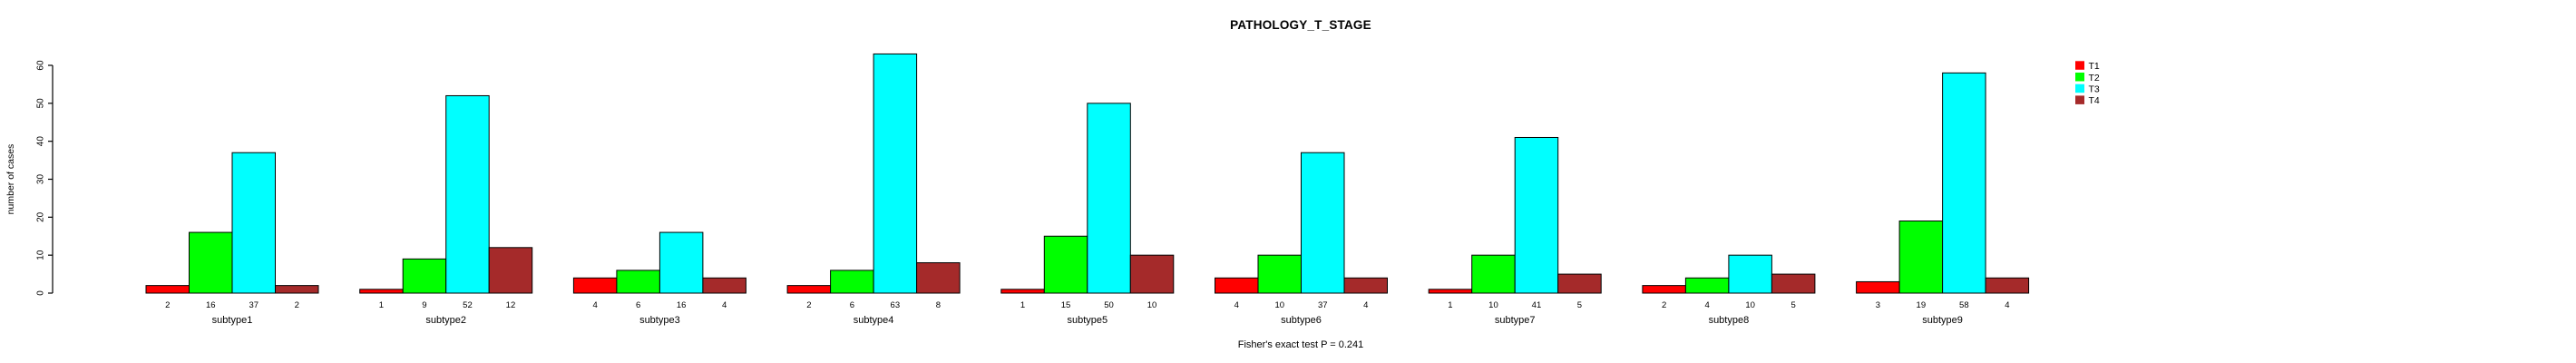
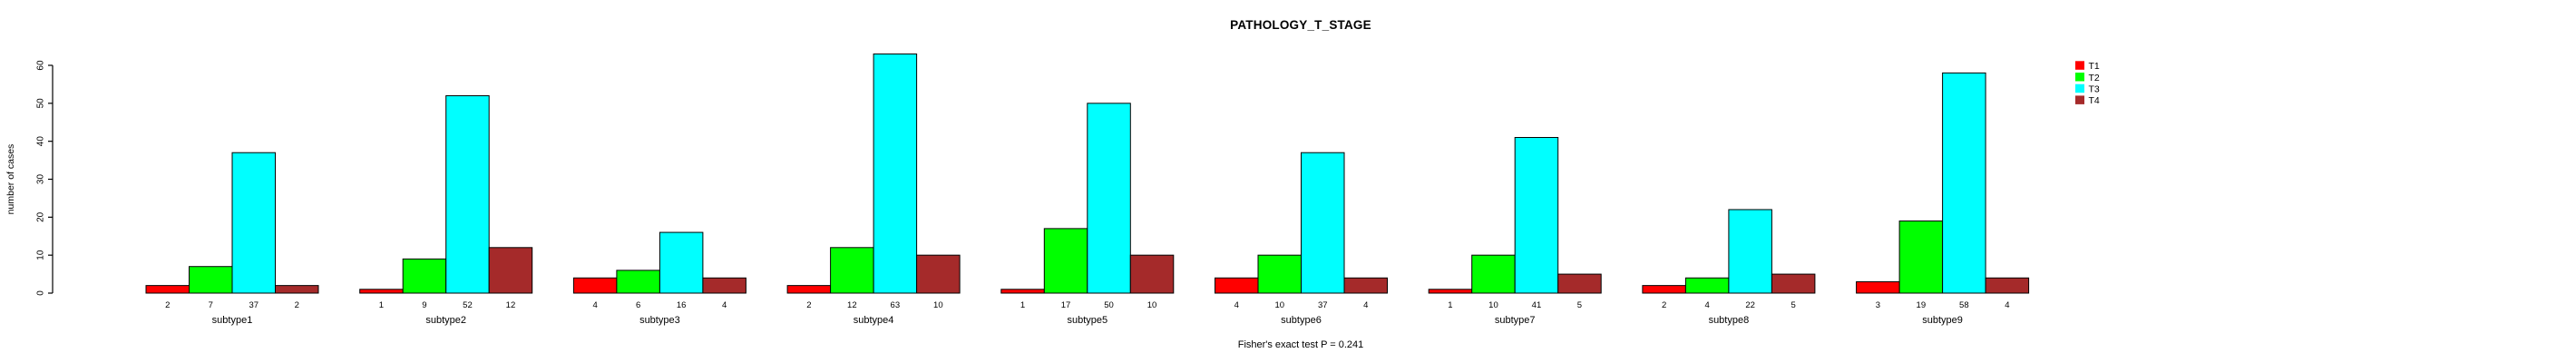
T2/subtype1: 16 -> 7
T2/subtype4: 6 -> 12
T4/subtype4: 8 -> 10
T2/subtype5: 15 -> 17
T3/subtype8: 10 -> 22
